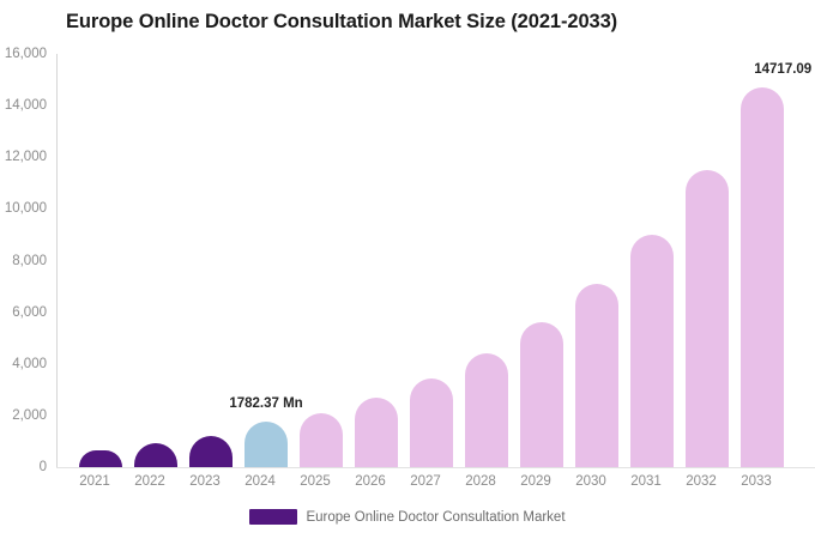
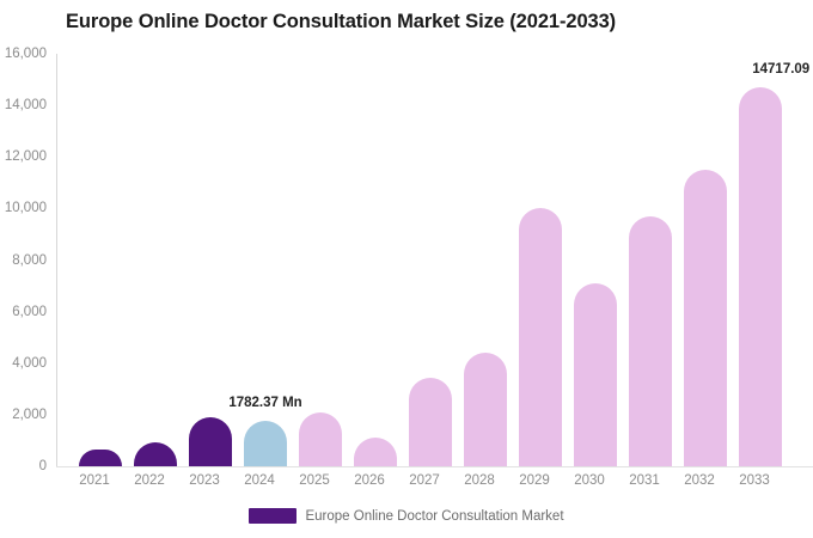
2023: 1200 -> 1900
2026: 2700 -> 1100
2029: 5600 -> 10000
2031: 9000 -> 9700
